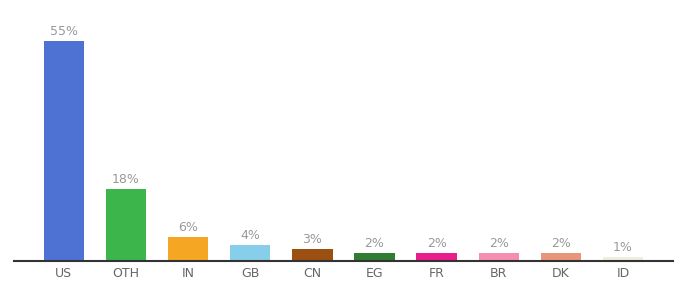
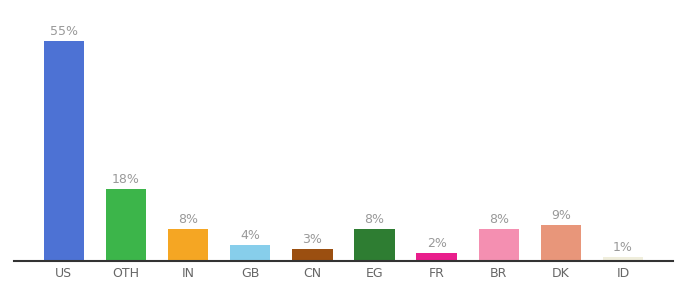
IN: 6% -> 8%
EG: 2% -> 8%
BR: 2% -> 8%
DK: 2% -> 9%
